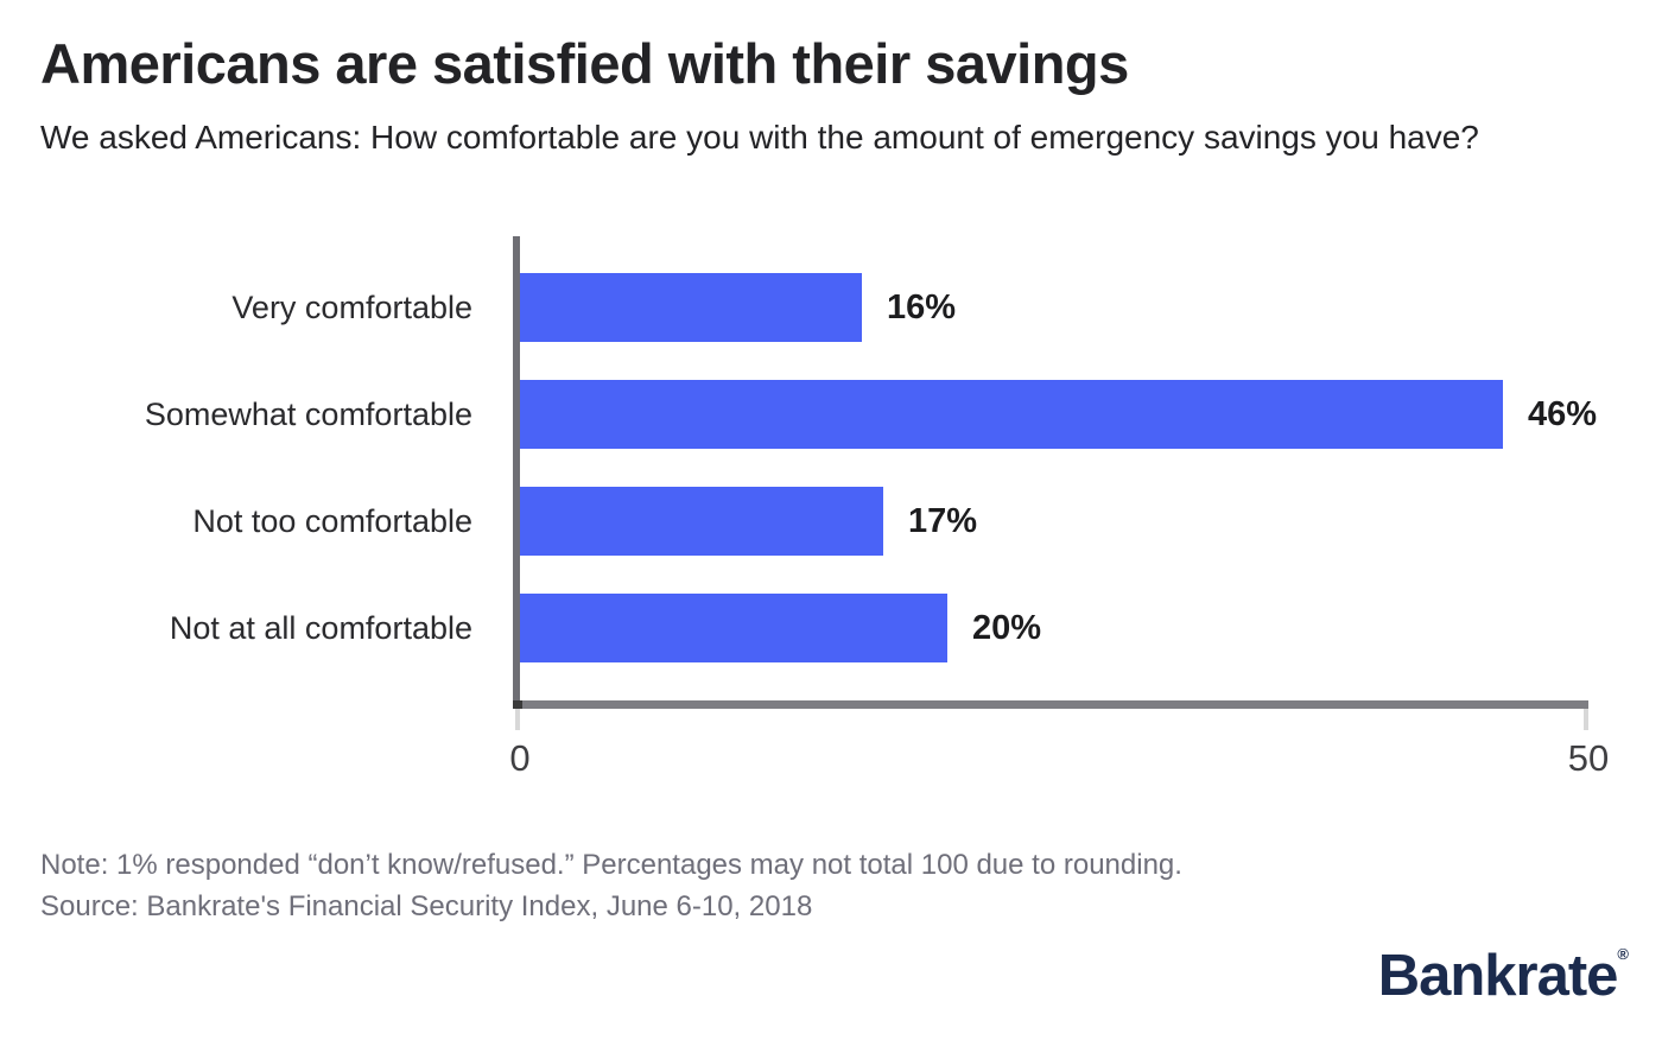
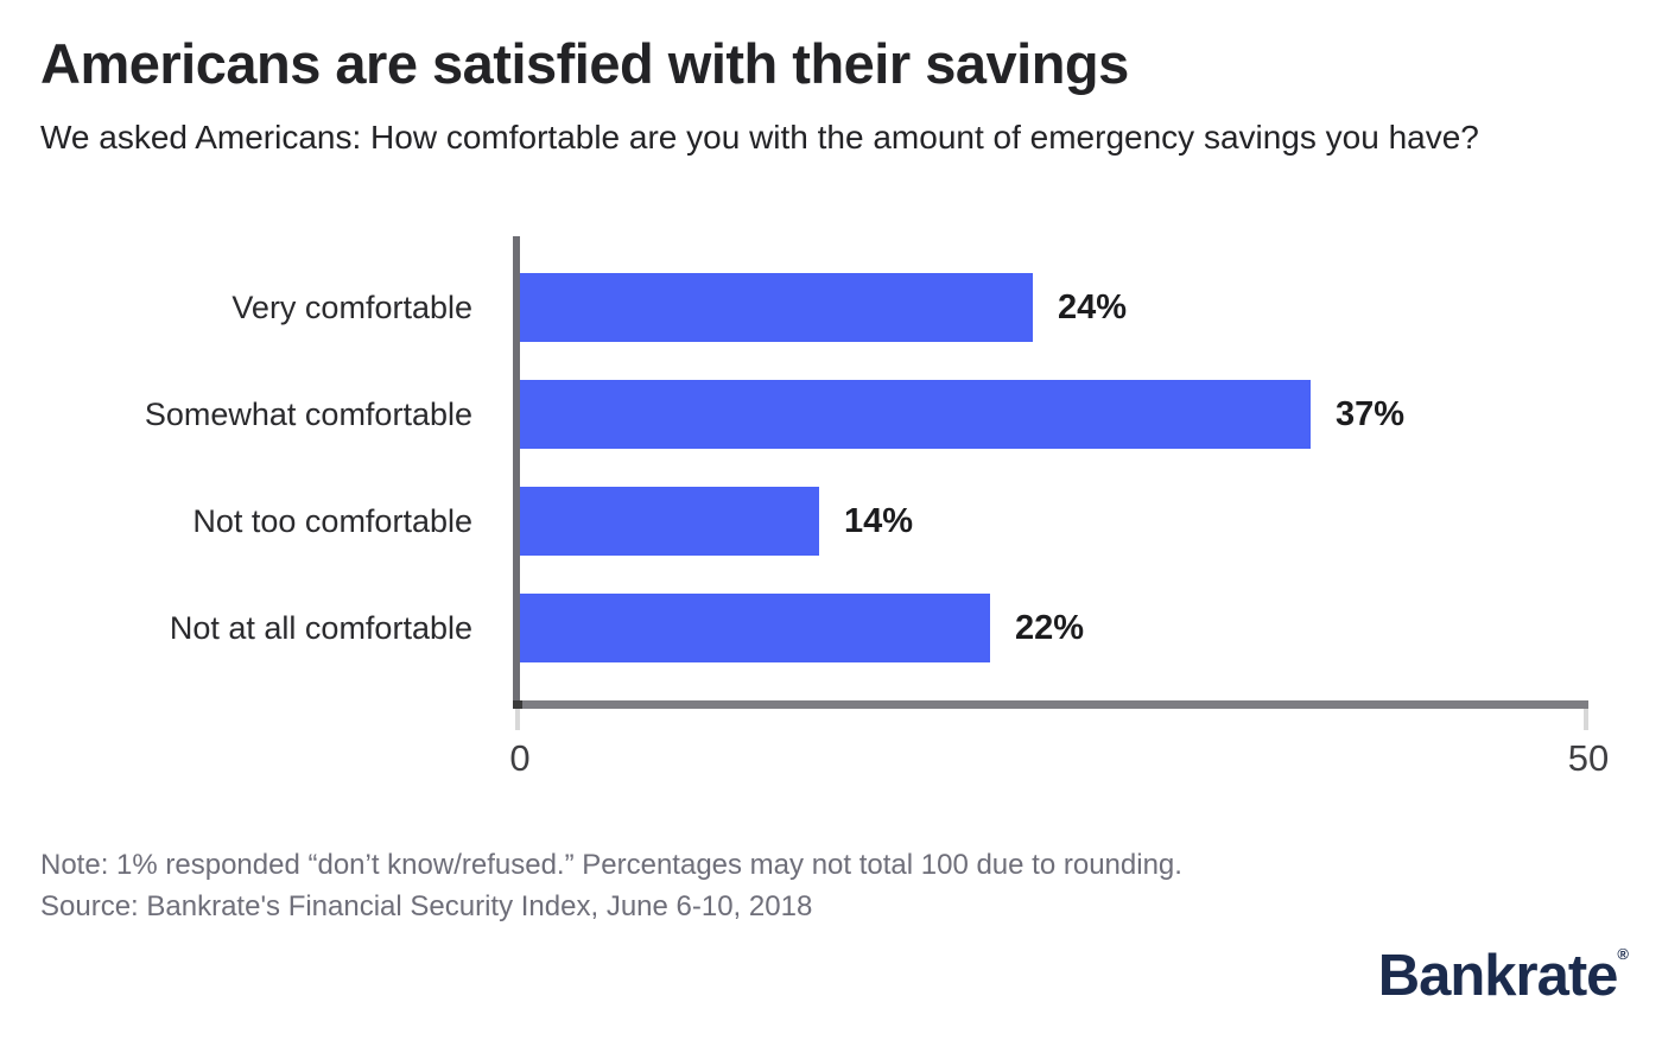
Very comfortable: 16% -> 24%
Somewhat comfortable: 46% -> 37%
Not too comfortable: 17% -> 14%
Not at all comfortable: 20% -> 22%
